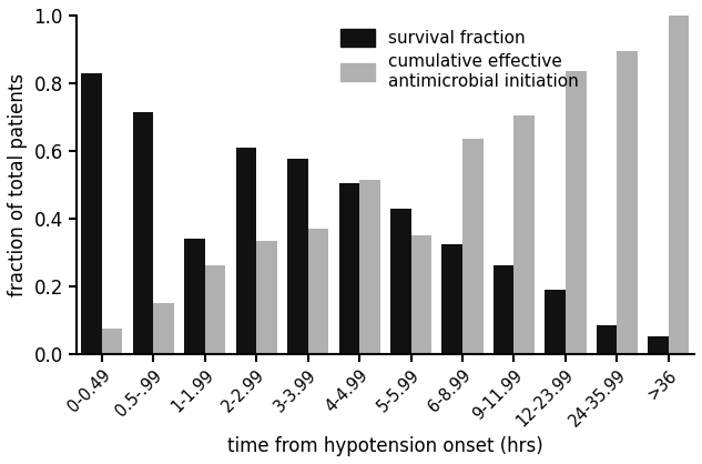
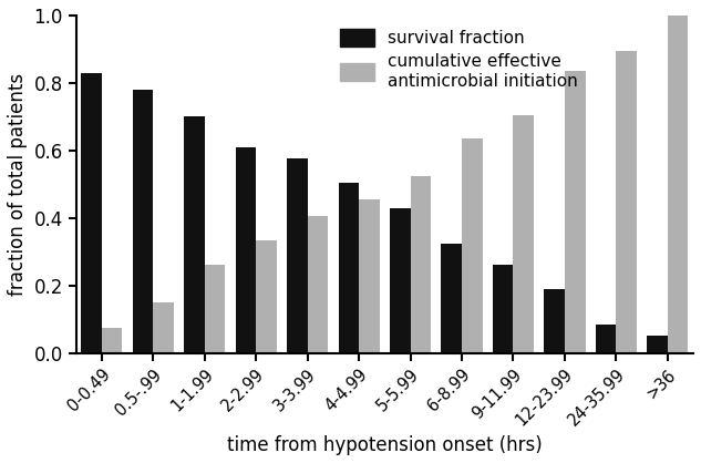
survival fraction/0.5-.99: 0.715 -> 0.780
survival fraction/1-1.99: 0.340 -> 0.700
cumulative effective antimicrobial initiation/3-3.99: 0.370 -> 0.405
cumulative effective antimicrobial initiation/4-4.99: 0.515 -> 0.455
cumulative effective antimicrobial initiation/5-5.99: 0.350 -> 0.525
